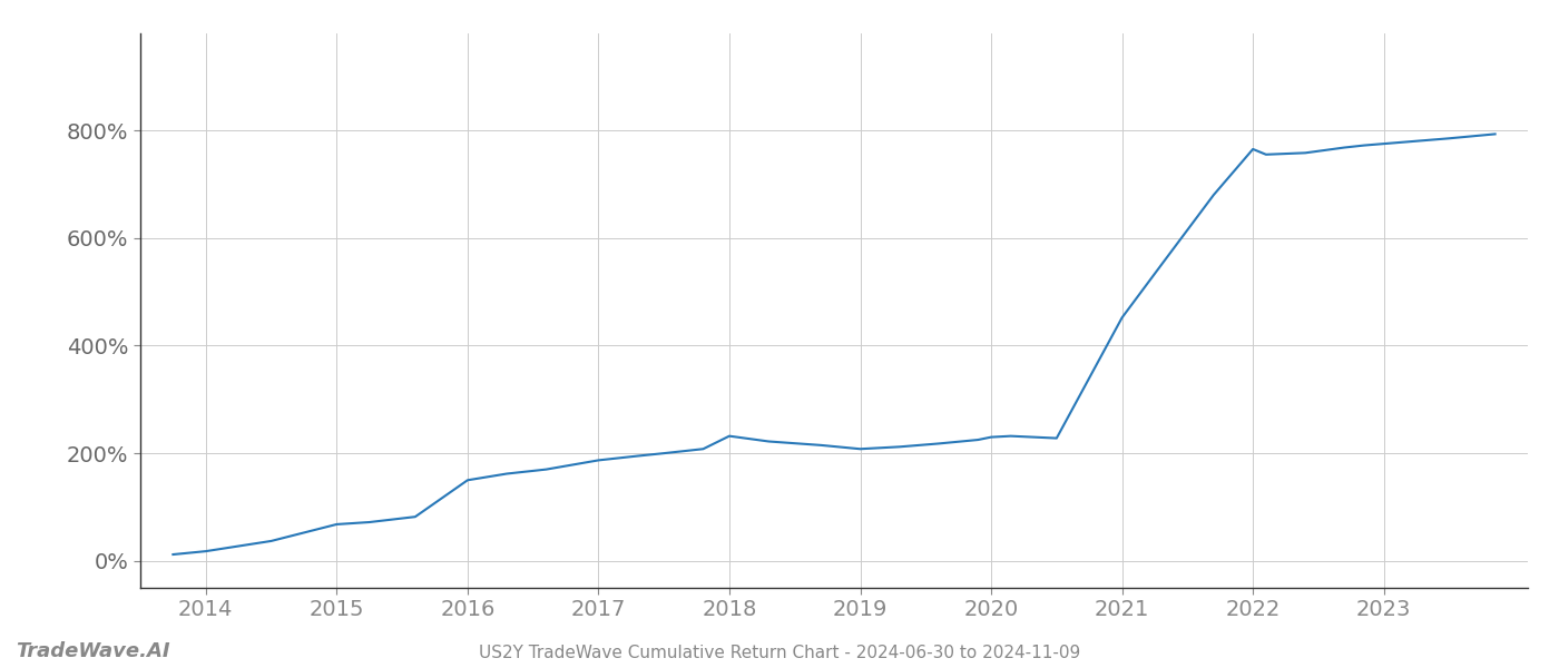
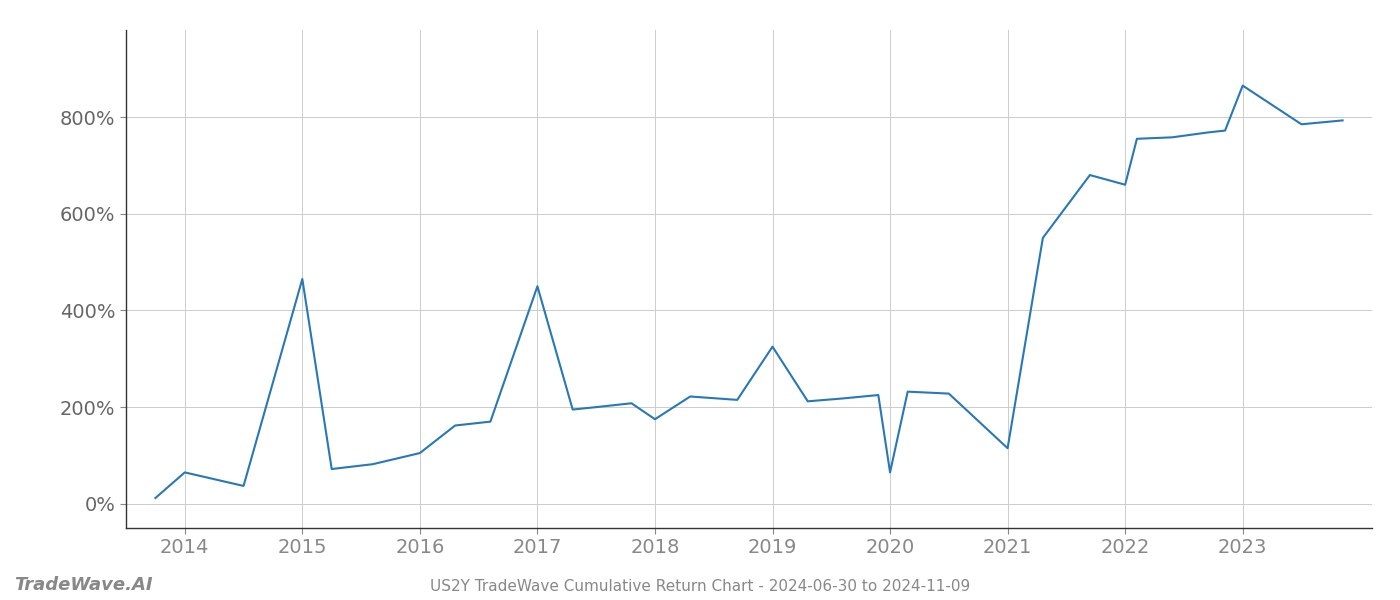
2014: 18% -> 65%
2015: 68% -> 465%
2016: 150% -> 105%
2017: 187% -> 450%
2018: 232% -> 175%
2019: 208% -> 325%
2020: 230% -> 65%
2021: 452% -> 115%
2022: 765% -> 660%
2023: 775% -> 865%
